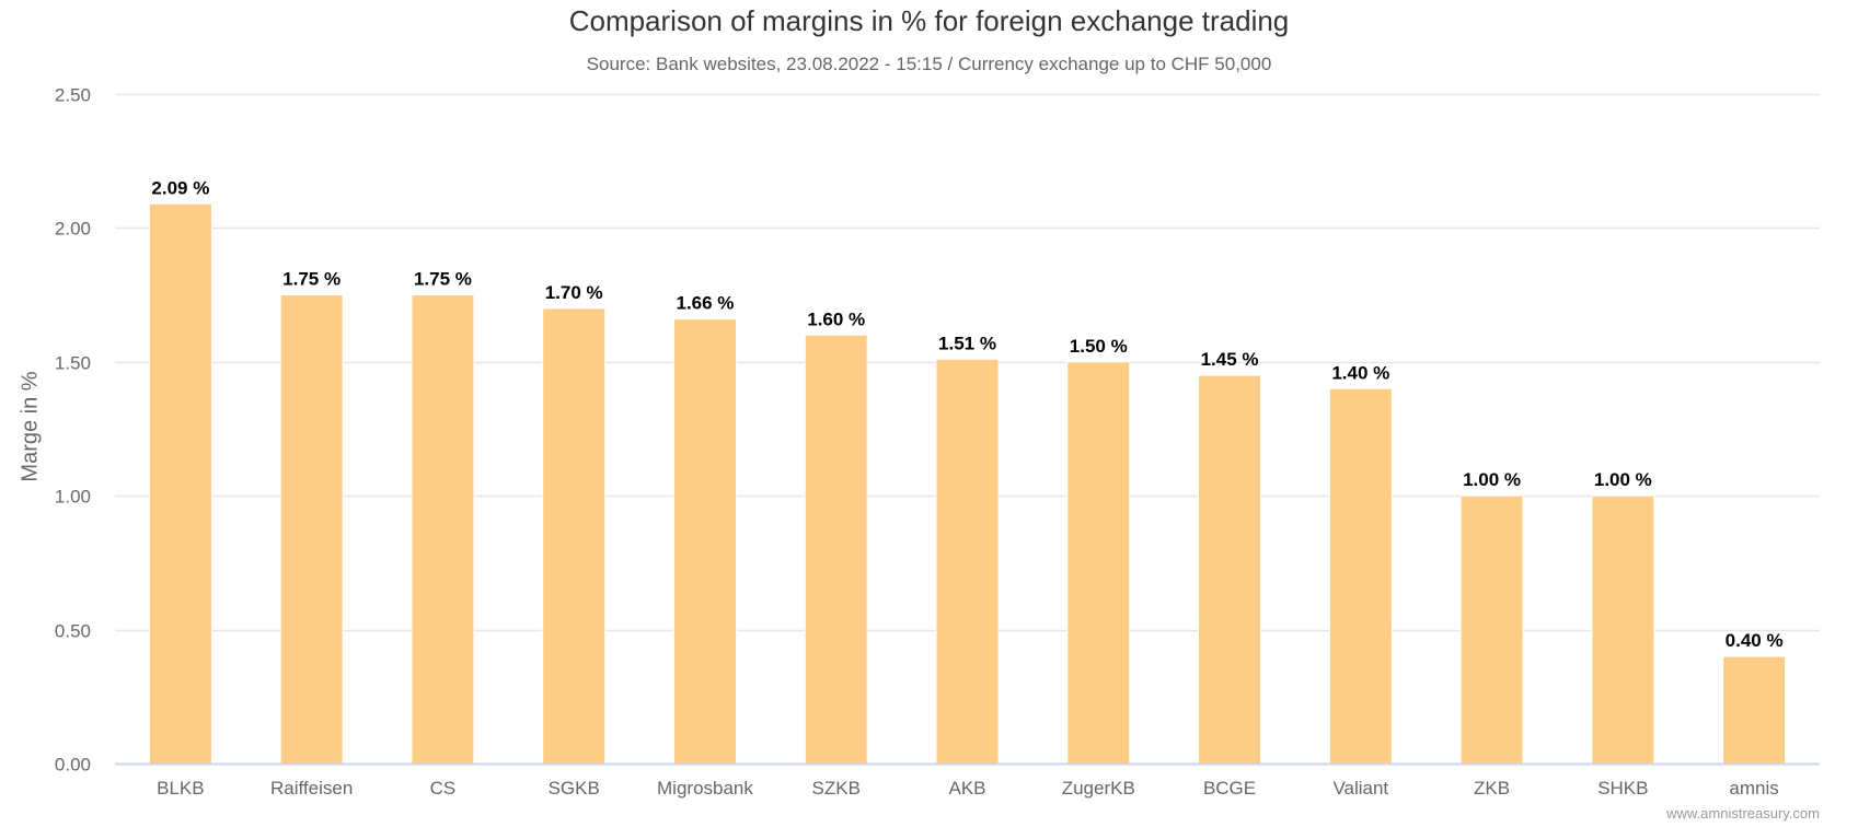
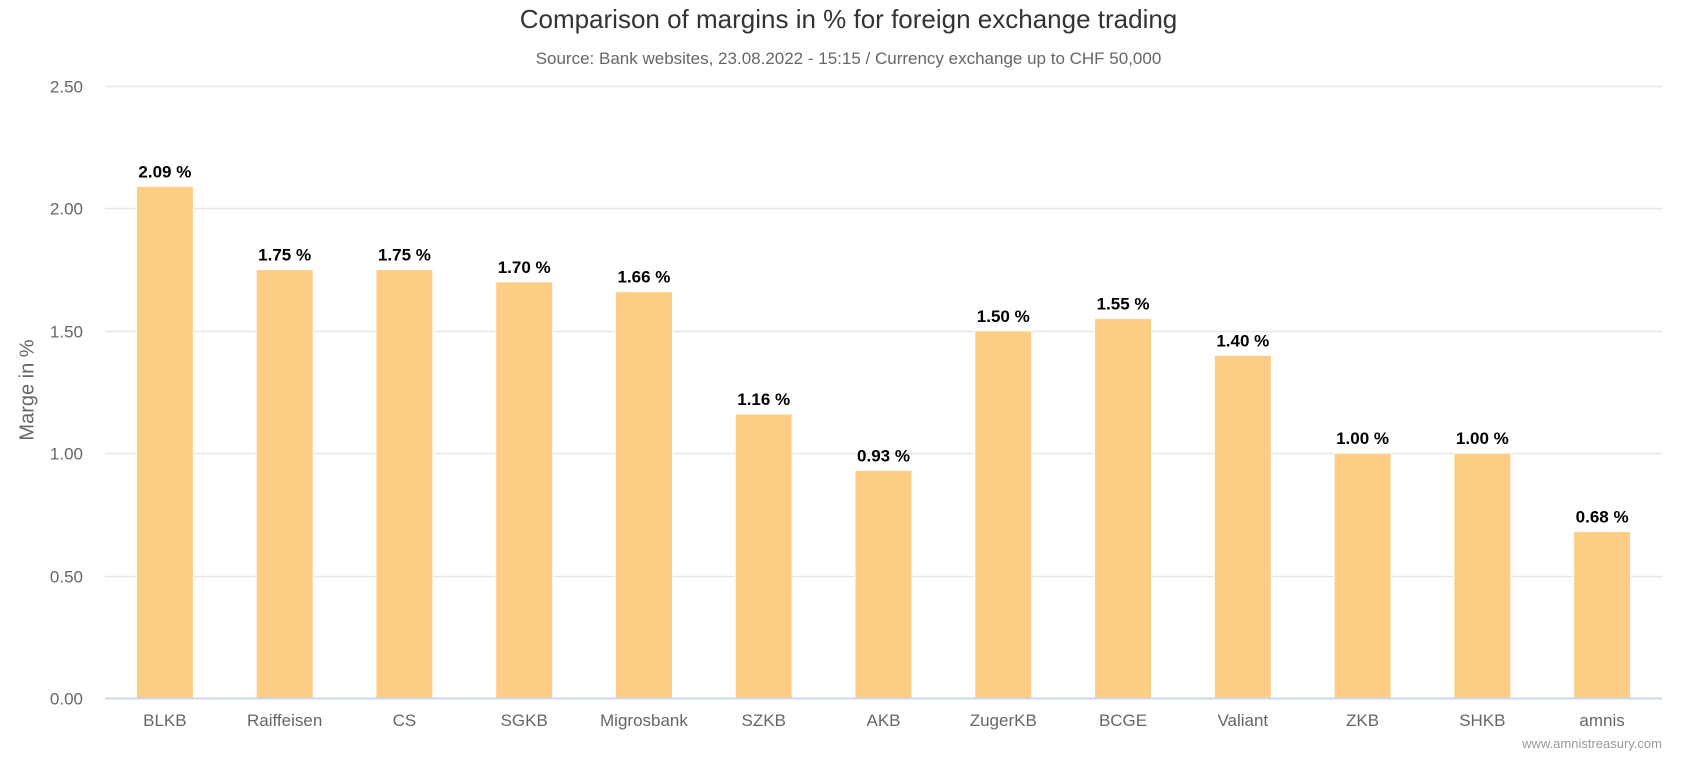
SZKB: 1.60 -> 1.16
AKB: 1.51 -> 0.93
BCGE: 1.45 -> 1.55
amnis: 0.40 -> 0.68
